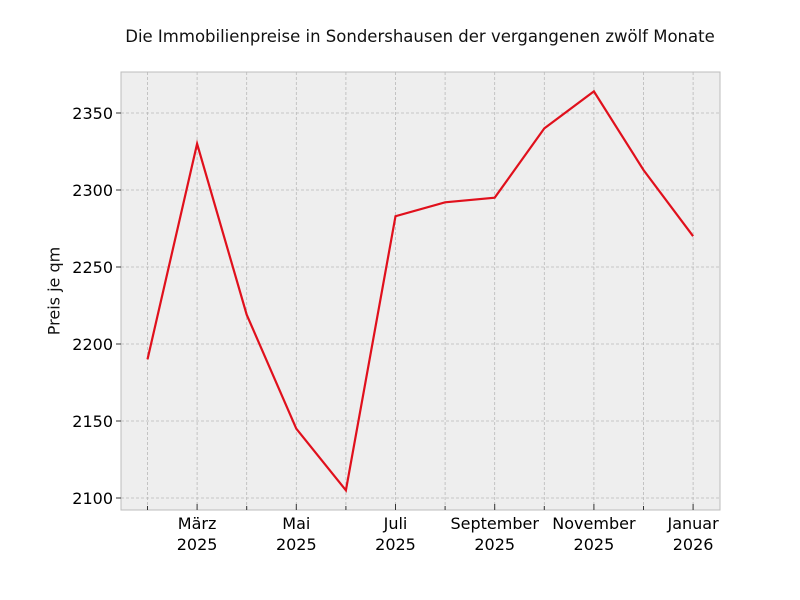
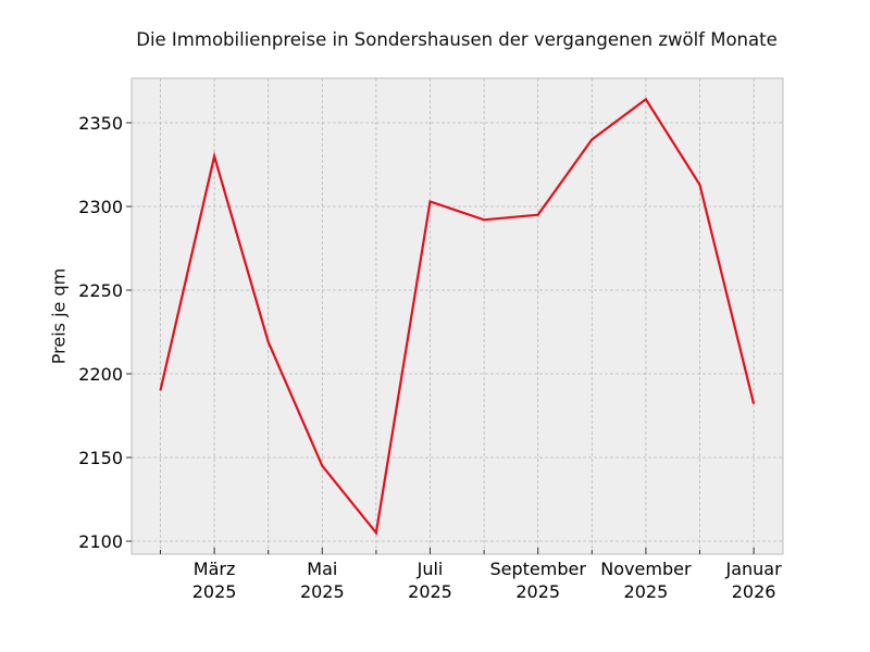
Juli 2025: 2283 -> 2303
Januar 2026: 2270 -> 2182
